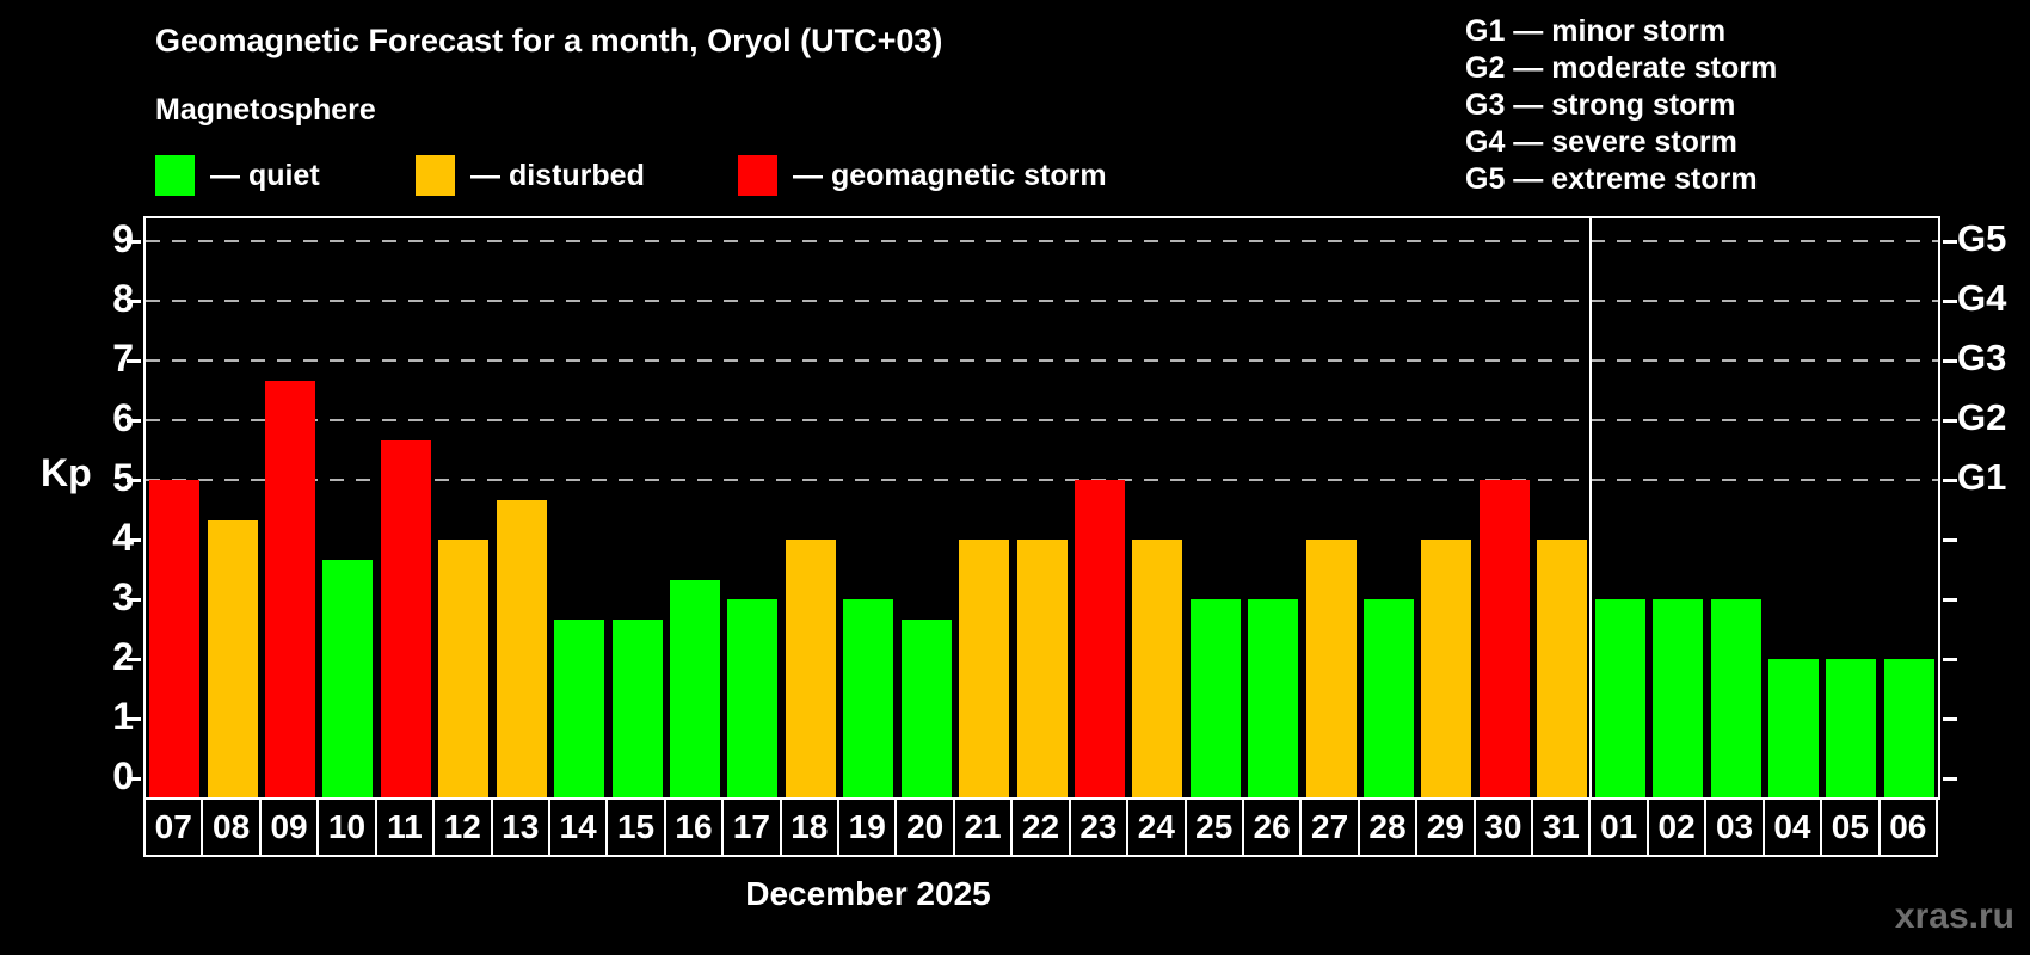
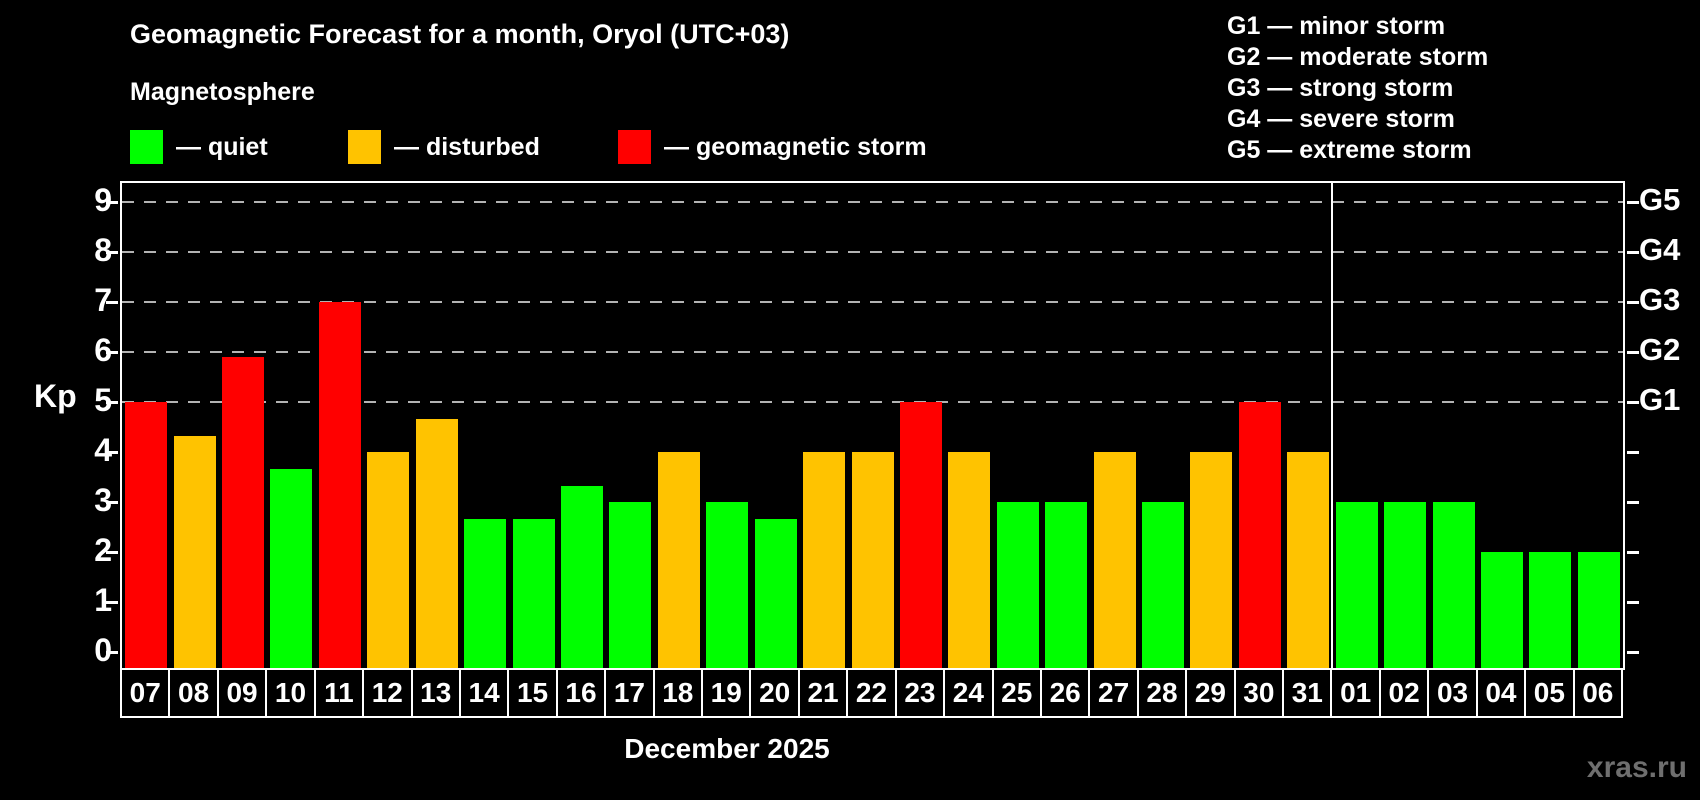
09: 6.7 -> 5.9
11: 5.7 -> 7.0
